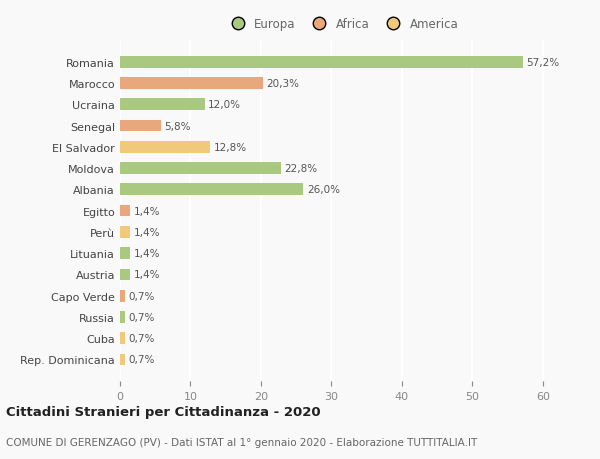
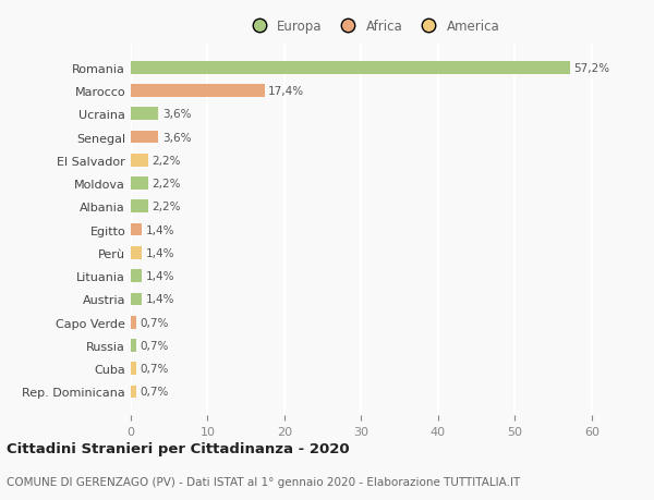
Marocco: 20,3% -> 17,4%
Ucraina: 12,0% -> 3,6%
Senegal: 5,8% -> 3,6%
El Salvador: 12,8% -> 2,2%
Moldova: 22,8% -> 2,2%
Albania: 26,0% -> 2,2%
